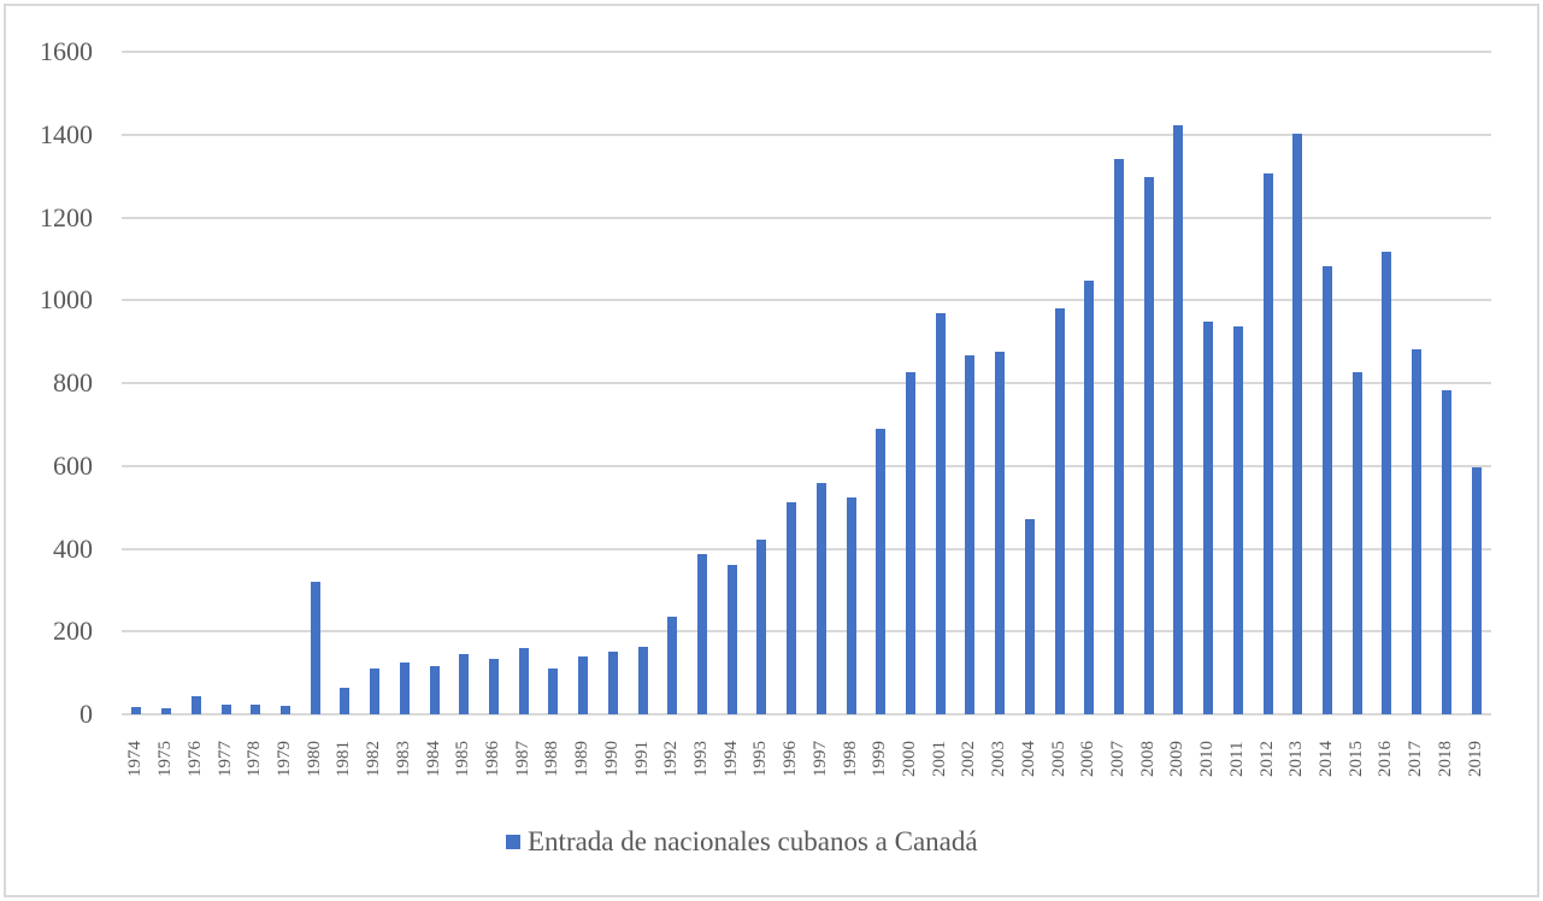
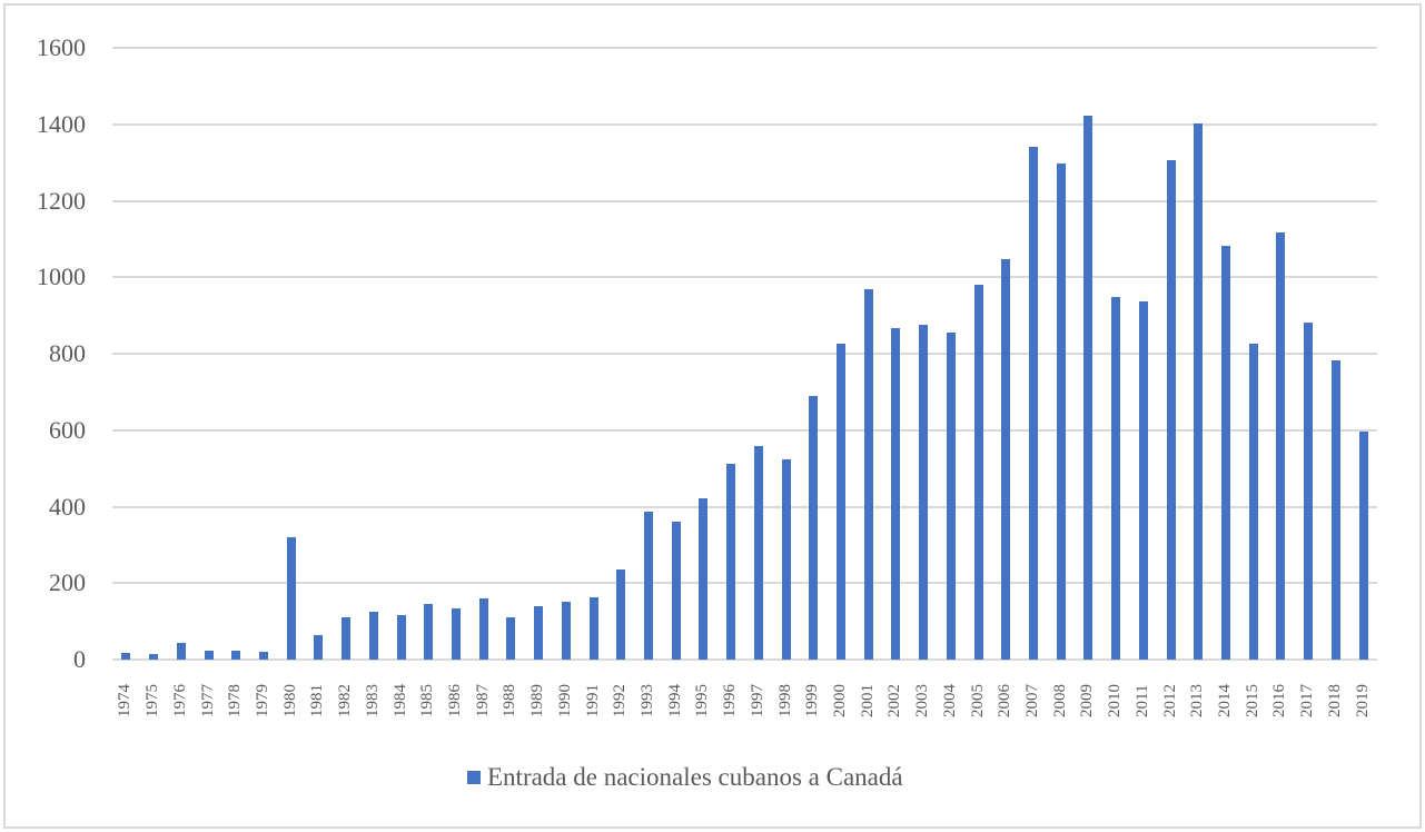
2004: 470 -> 860
